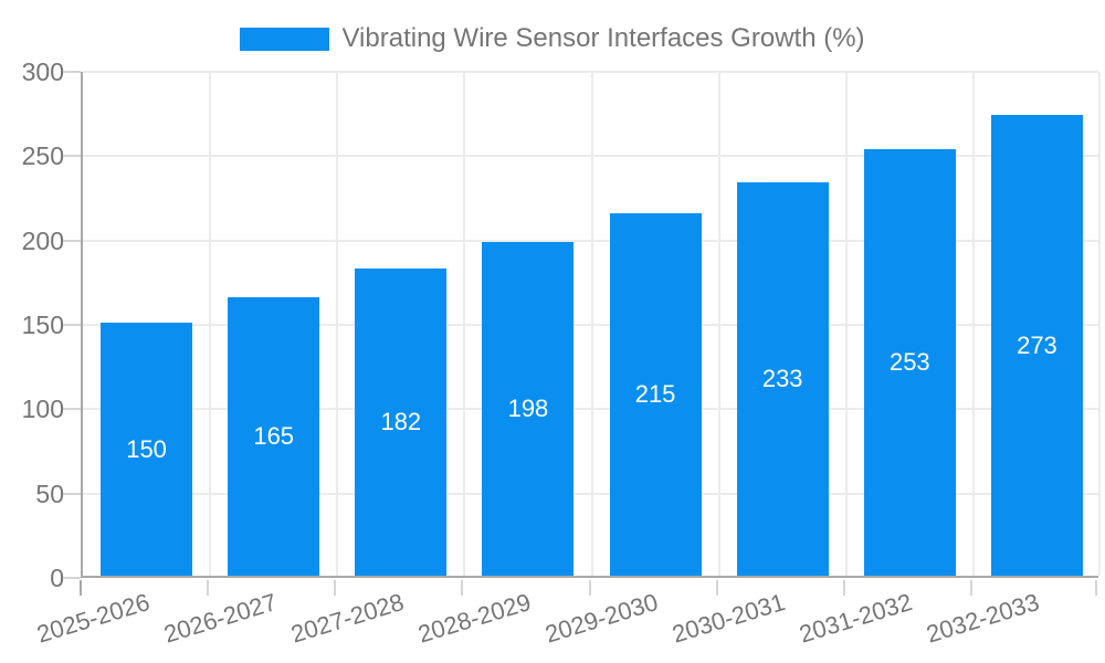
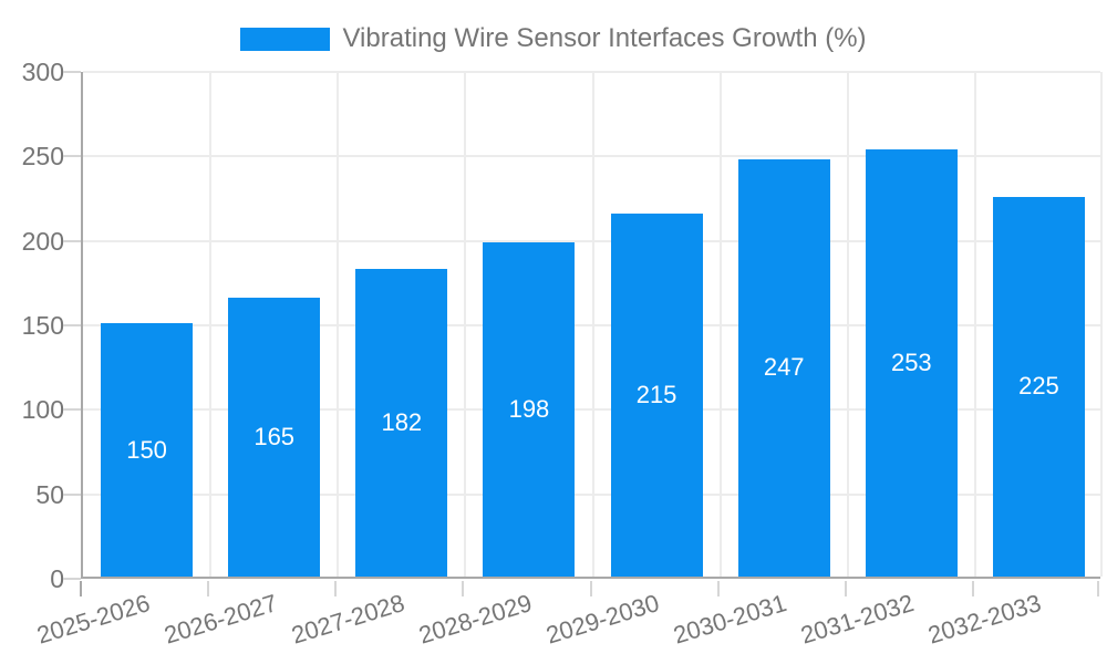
2030-2031: 233 -> 247
2032-2033: 273 -> 225
